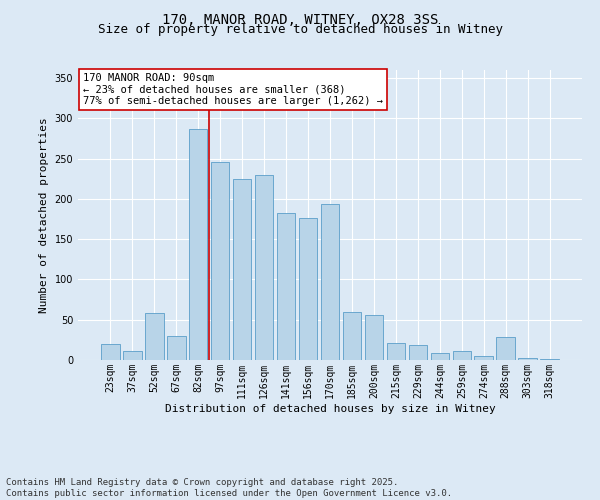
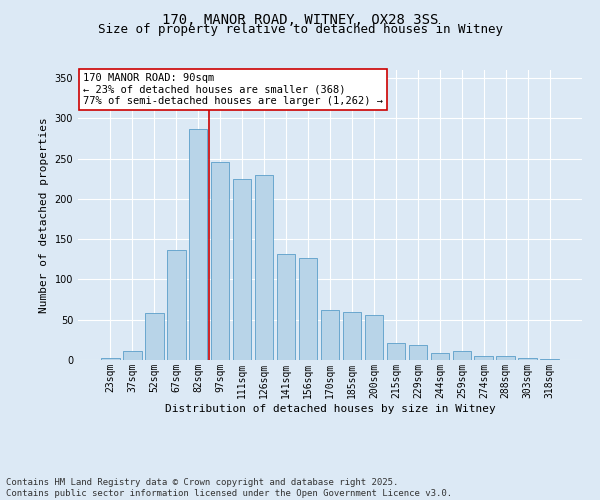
23sqm: 20 -> 3
67sqm: 30 -> 137
141sqm: 182 -> 132
156sqm: 176 -> 127
170sqm: 194 -> 62
288sqm: 28 -> 5
